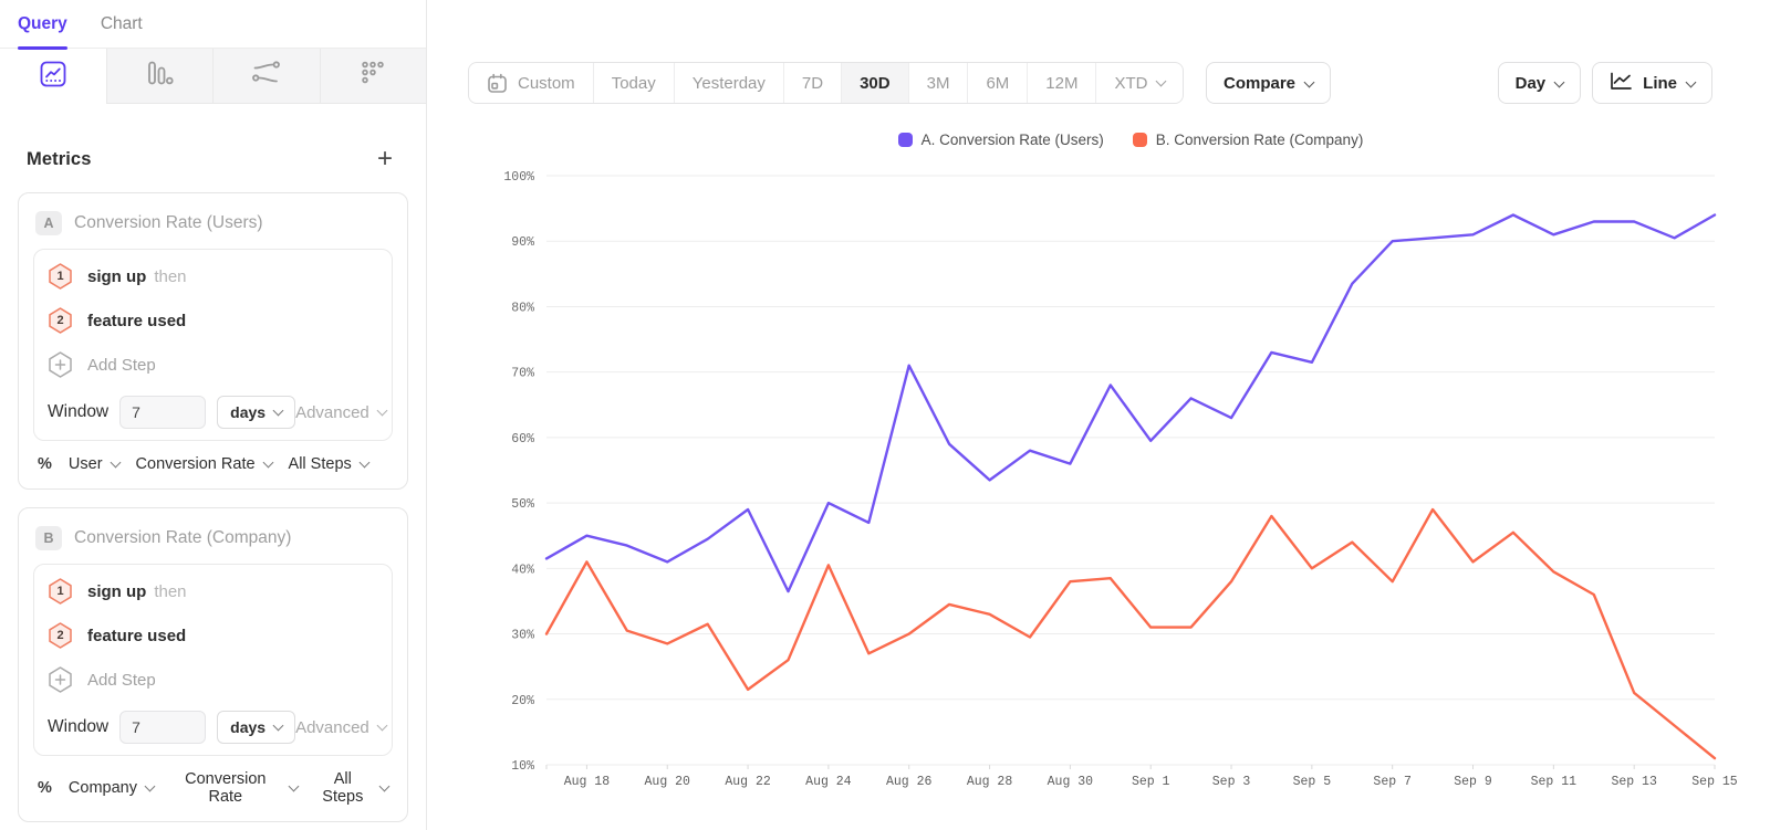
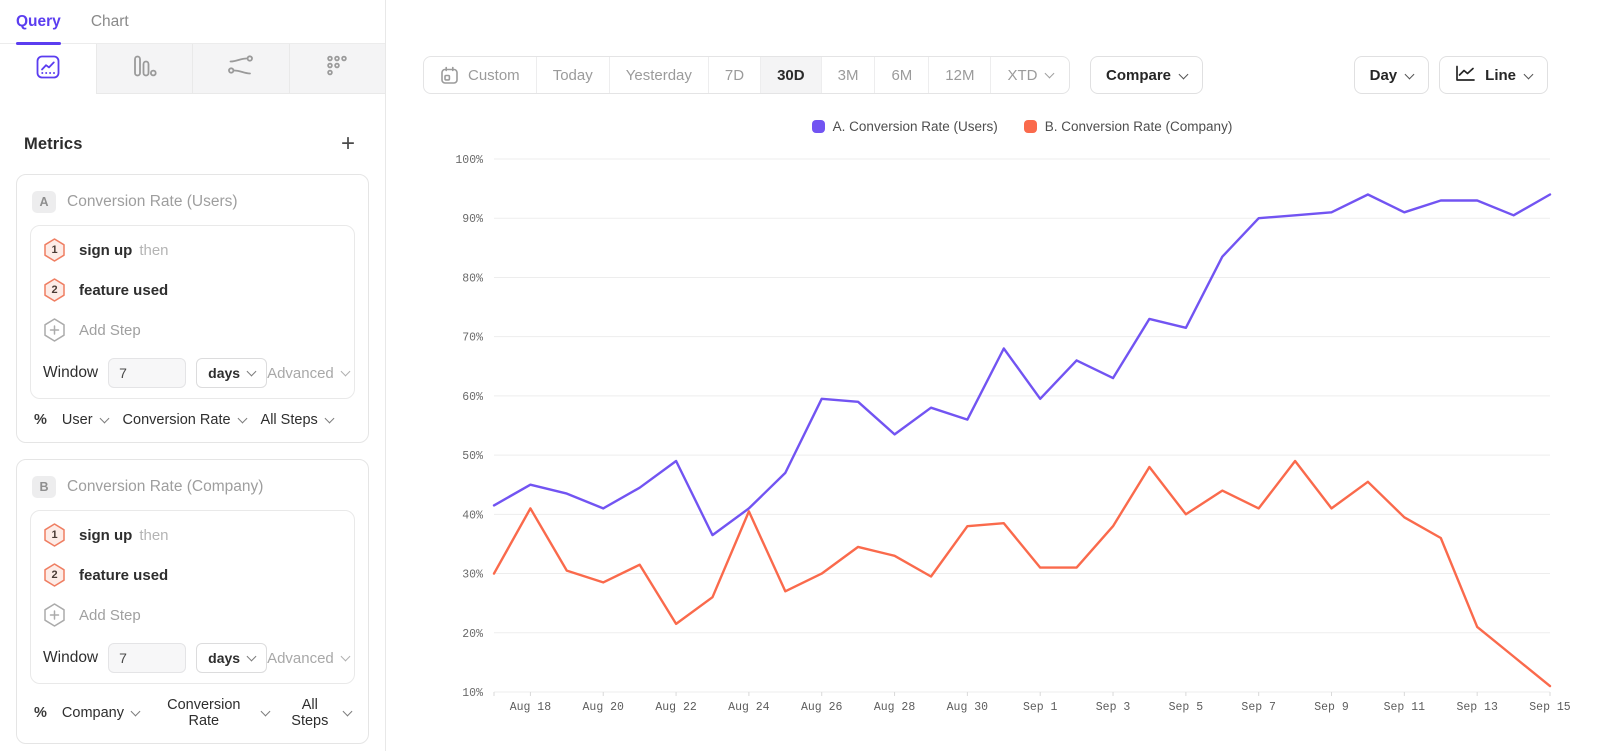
A. Conversion Rate (Users)/Aug 24: 50% -> 41%
A. Conversion Rate (Users)/Aug 26: 71% -> 60%
B. Conversion Rate (Company)/Sep 7: 38% -> 41%
